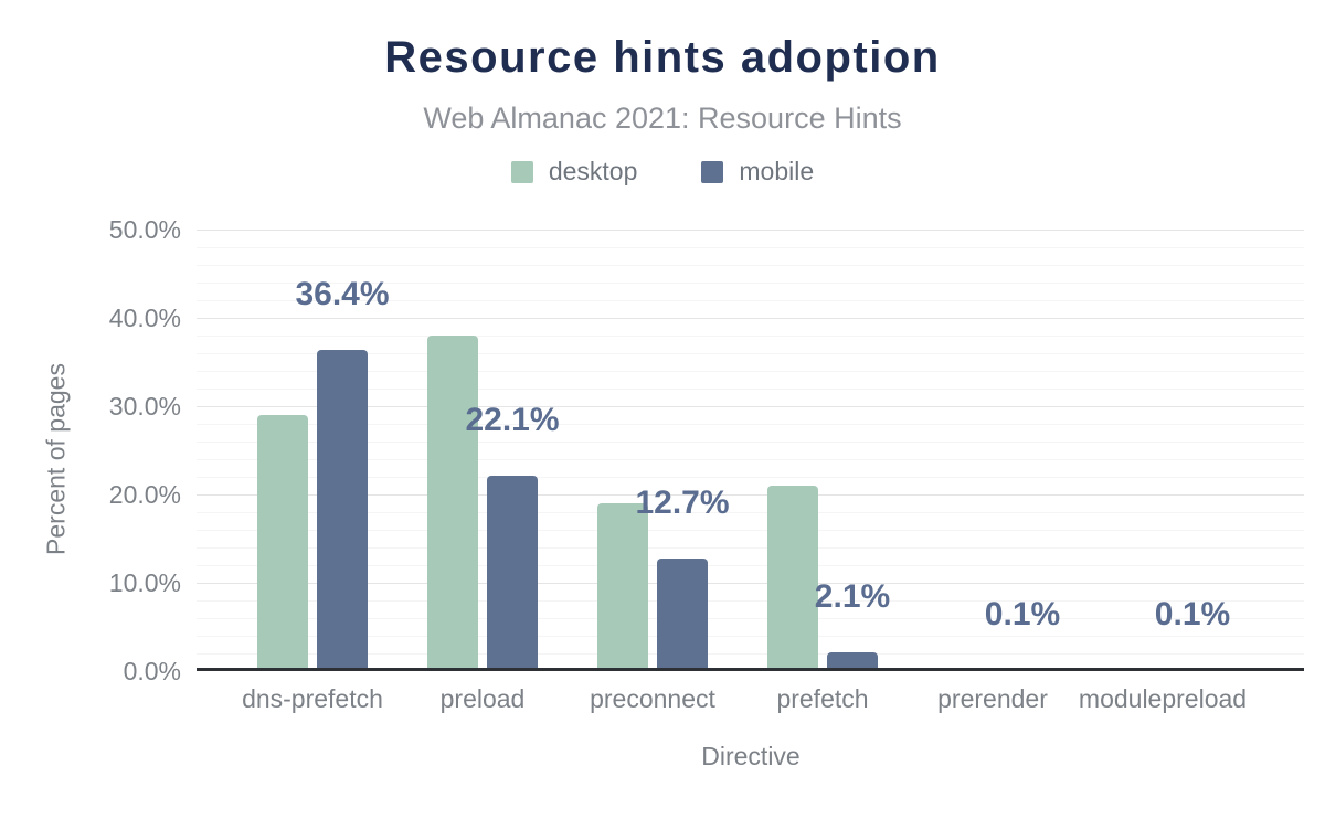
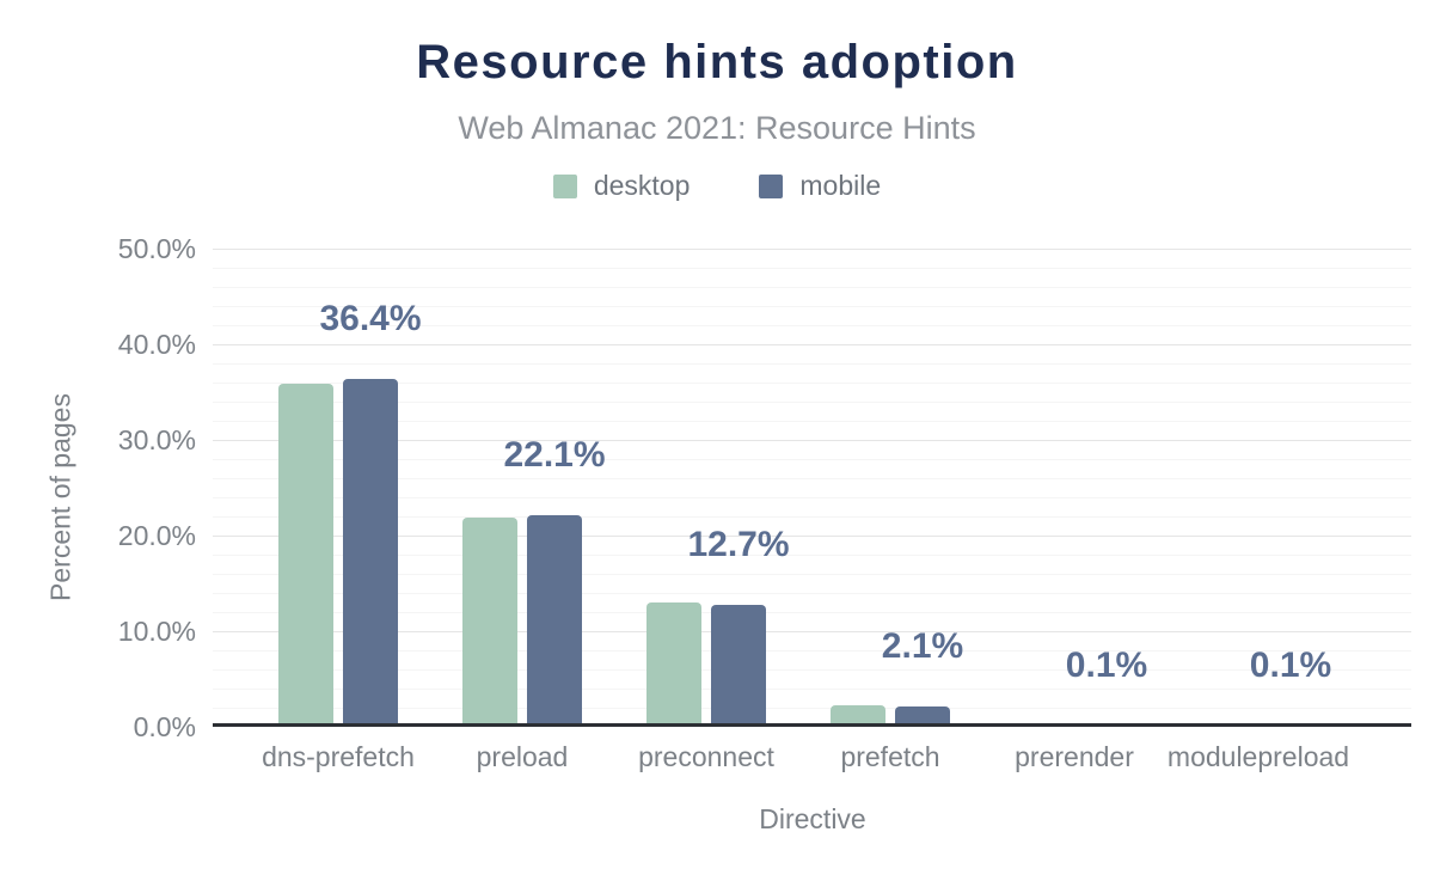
desktop/dns-prefetch: 29% -> 36%
desktop/preload: 38% -> 22%
desktop/preconnect: 19% -> 13%
desktop/prefetch: 21% -> 2%
